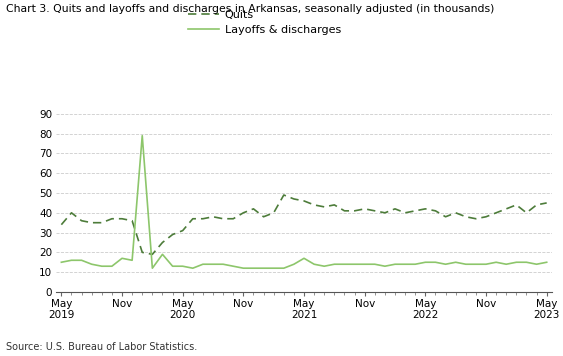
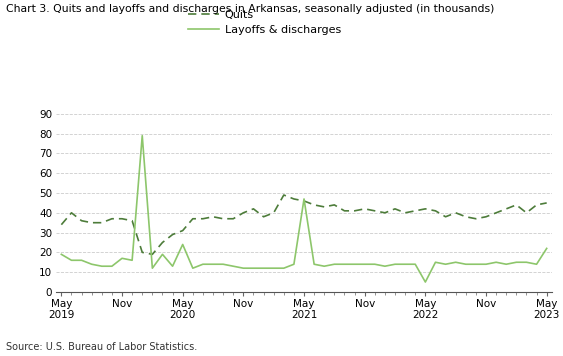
Layoffs & discharges/May 2019: 15 -> 19
Layoffs & discharges/May 2020: 13 -> 24
Layoffs & discharges/May 2021: 17 -> 47
Layoffs & discharges/May 2022: 15 -> 5
Layoffs & discharges/May 2023: 15 -> 22
